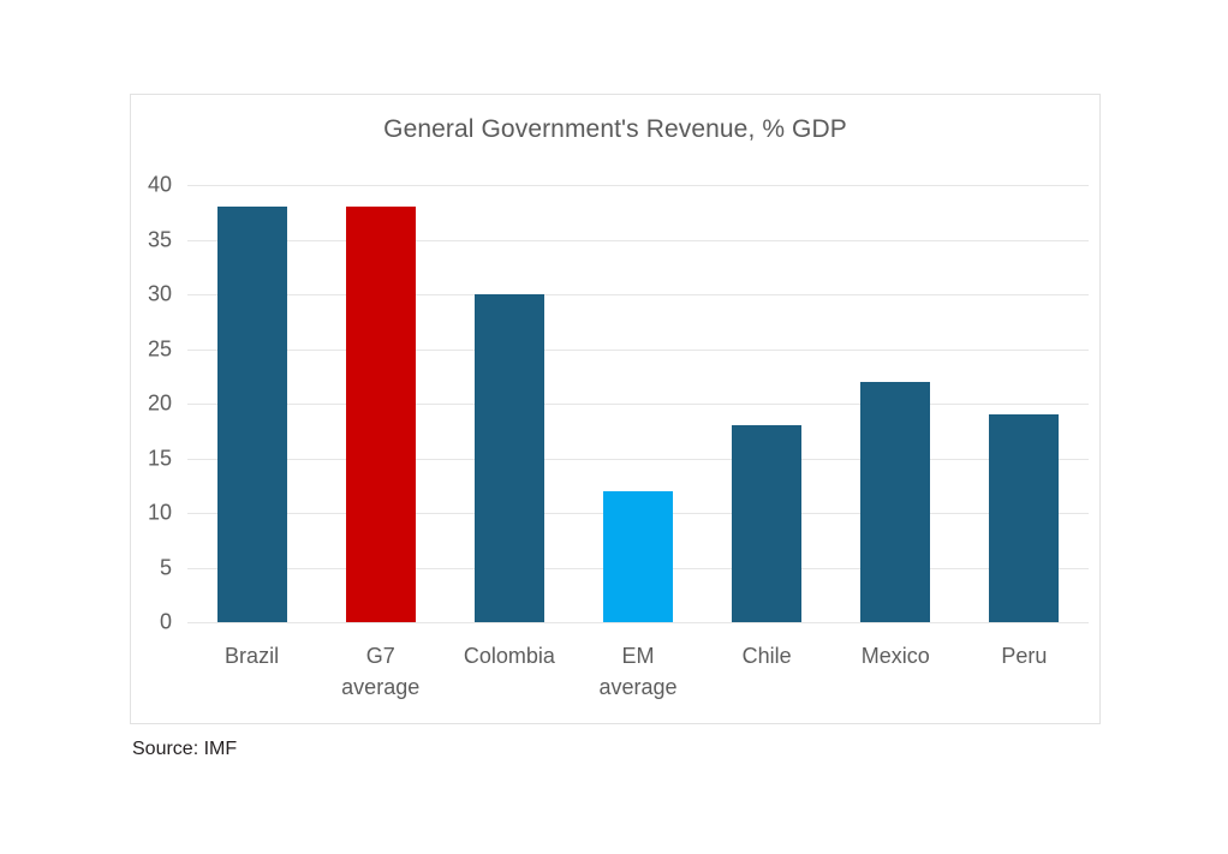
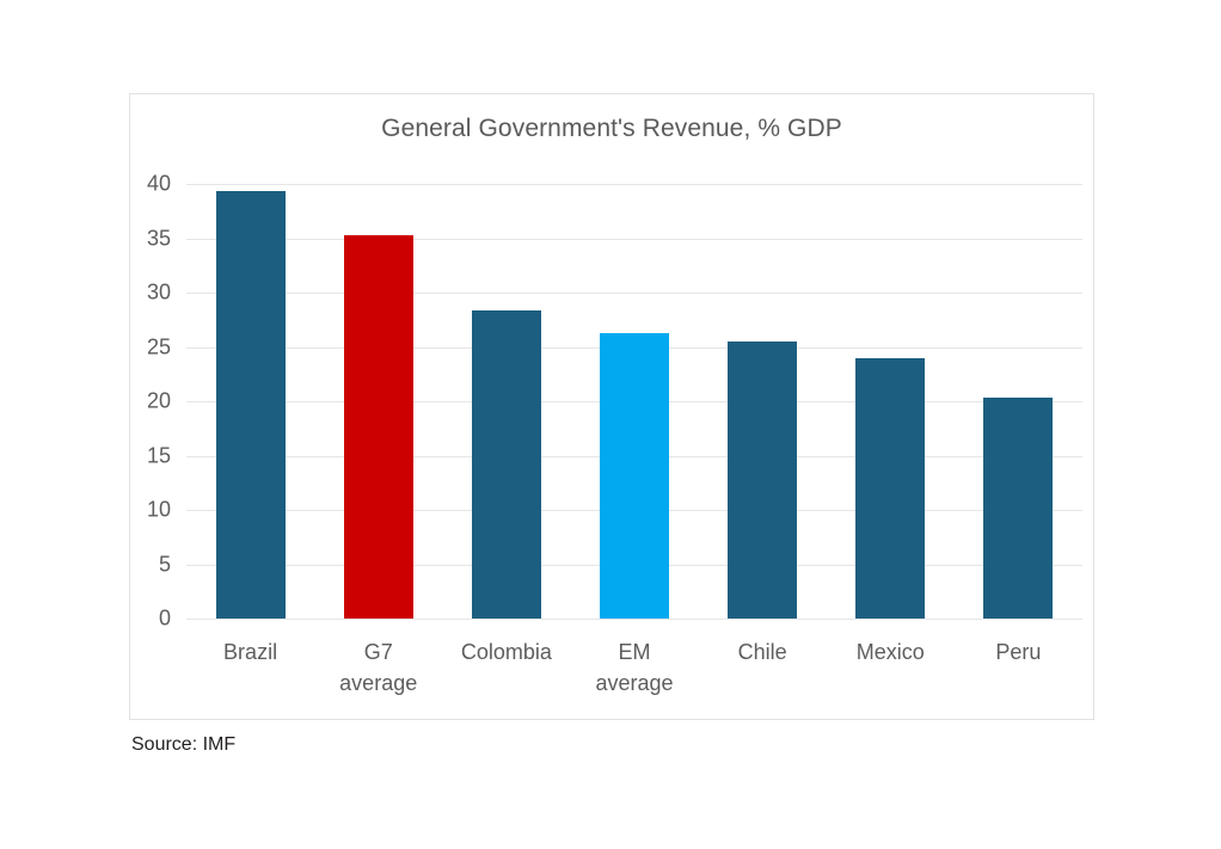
Brazil: 38 -> 39
G7 average: 38 -> 35
Colombia: 30 -> 28
EM average: 12 -> 26
Chile: 18 -> 26
Mexico: 22 -> 24
Peru: 19 -> 20
